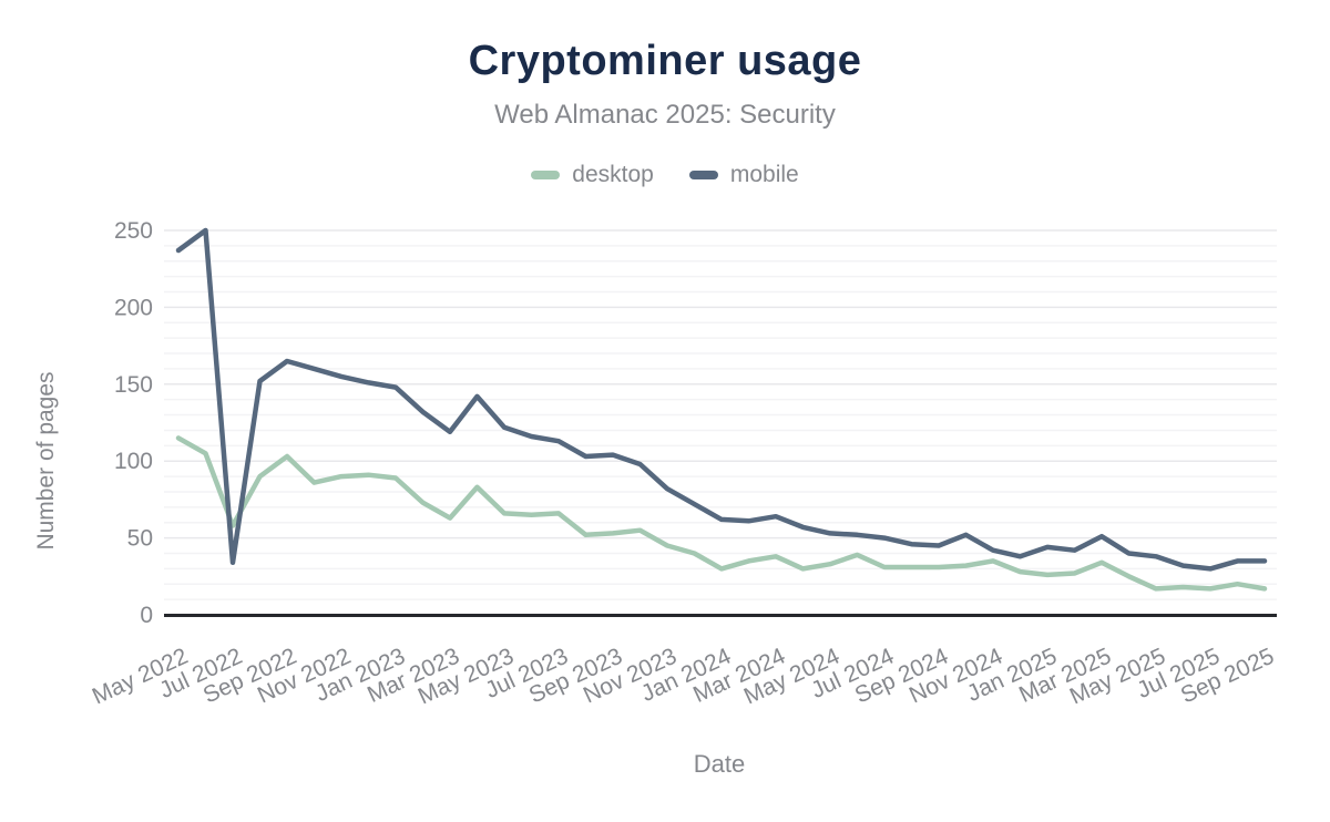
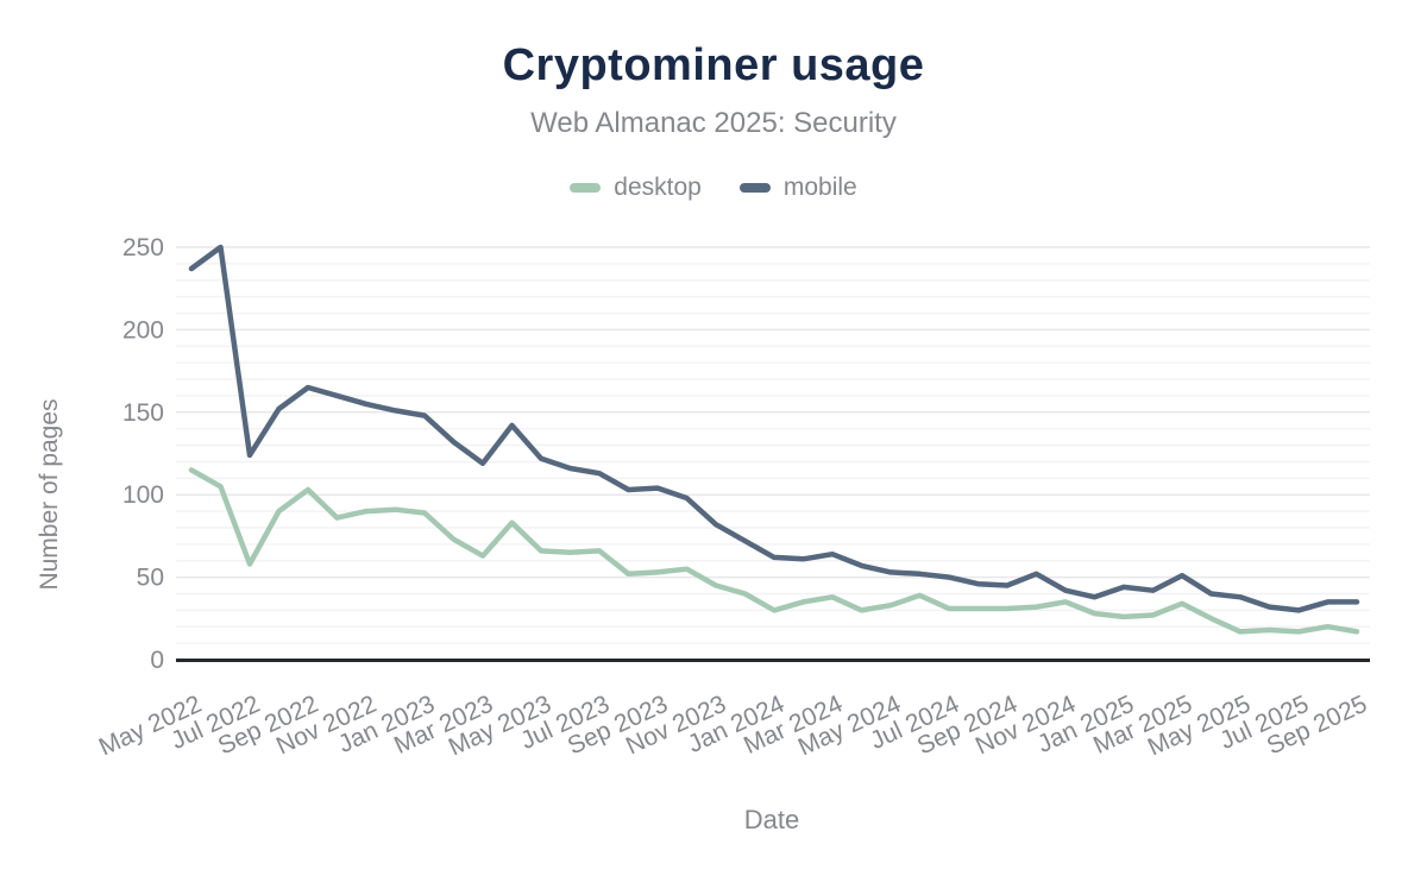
mobile/Jul 2022: 34 -> 124
